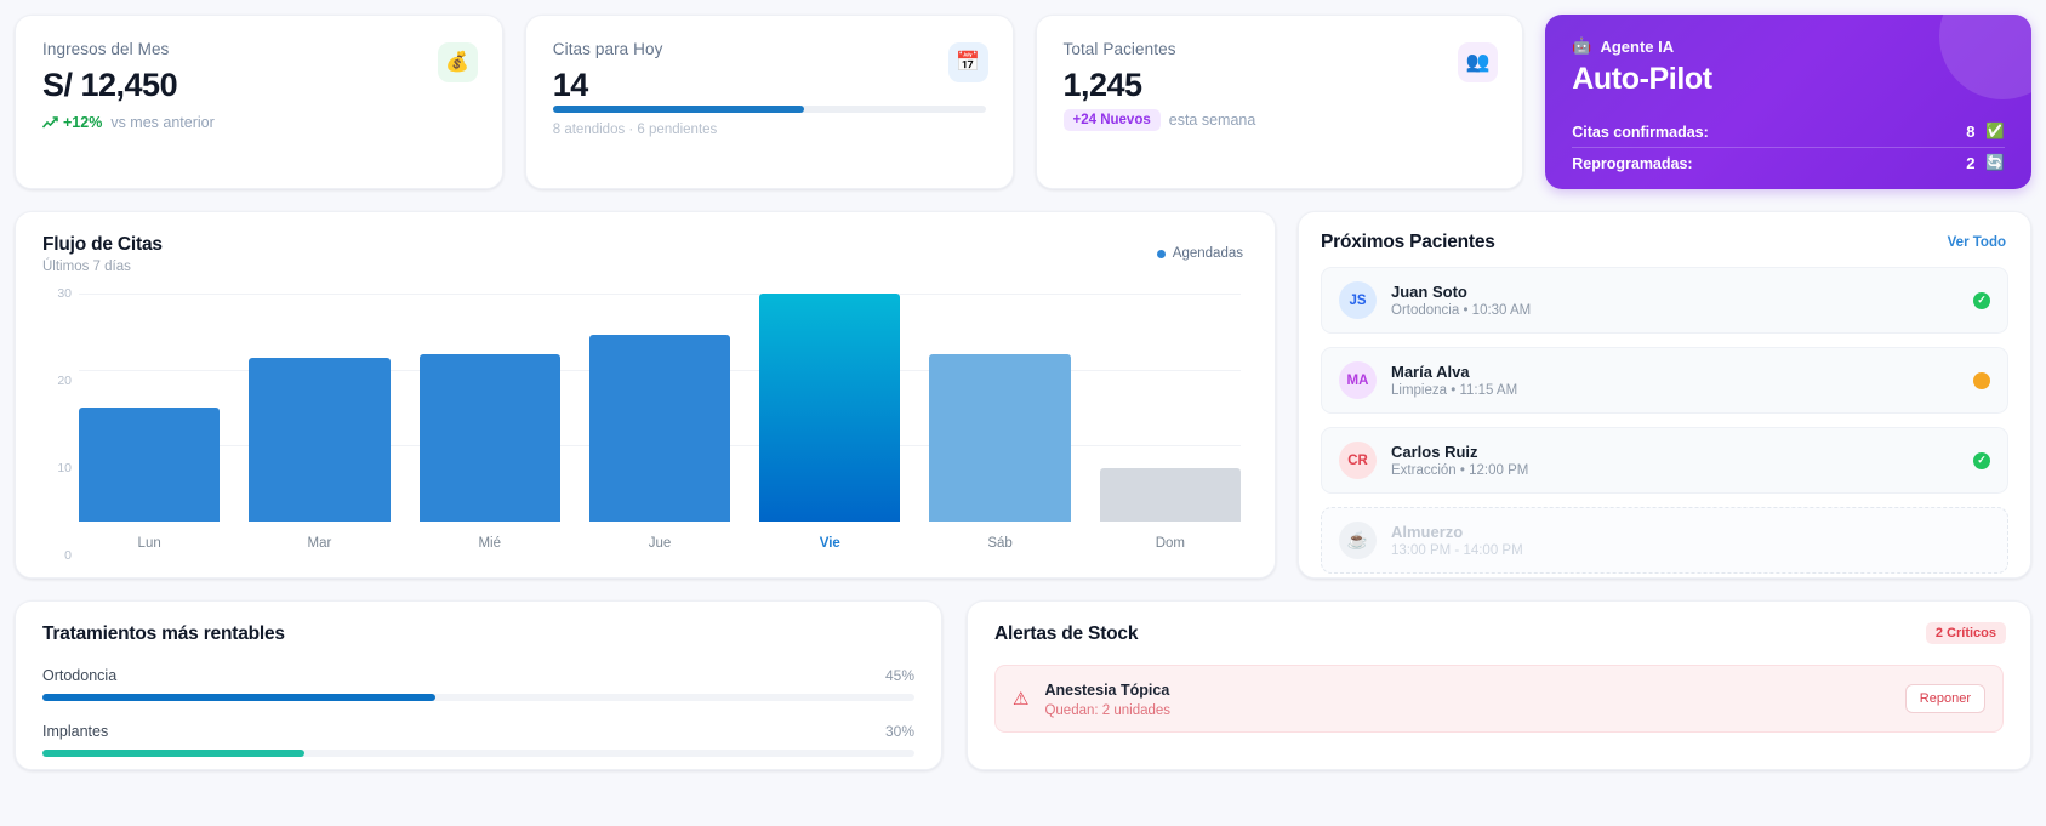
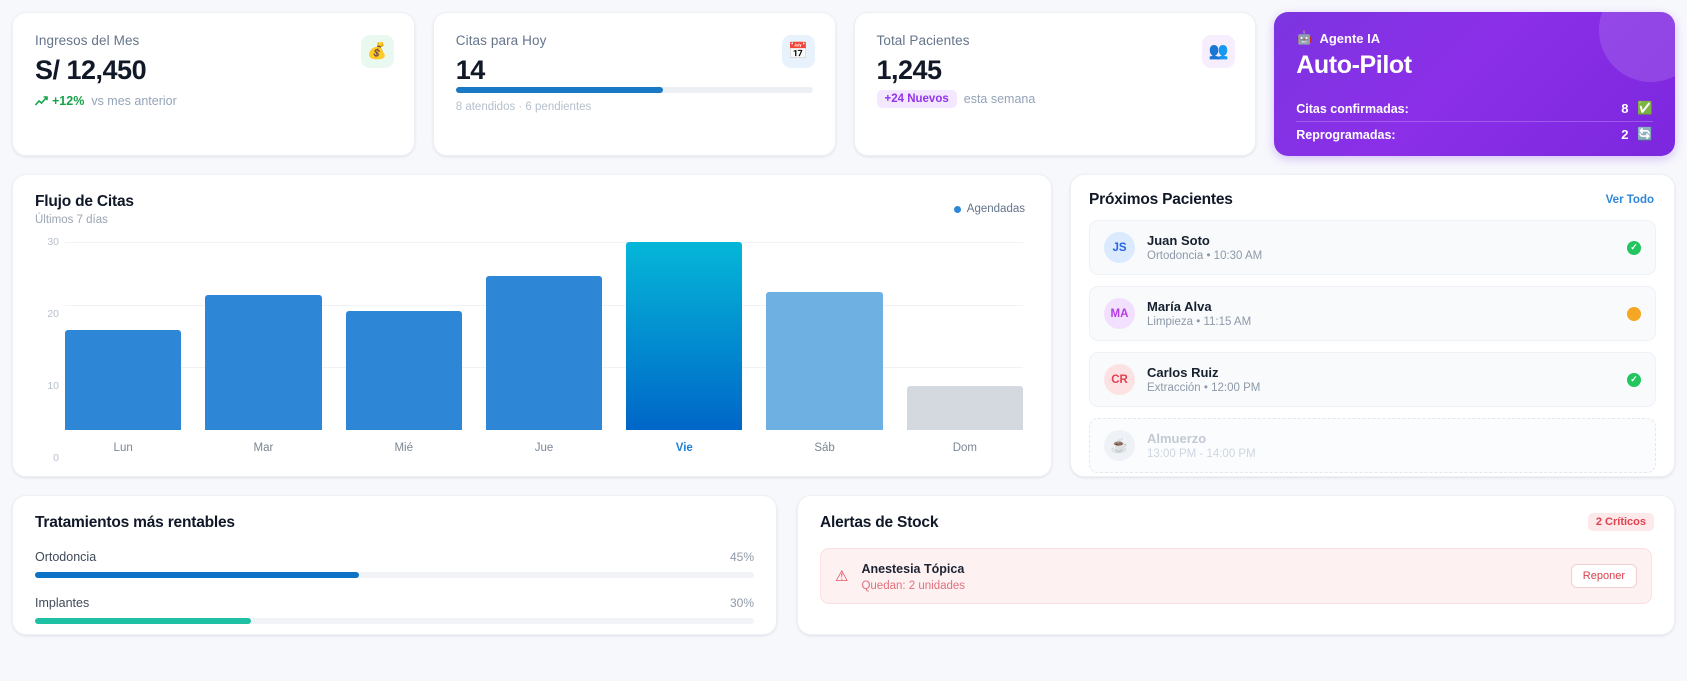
Lun: 15 -> 16
Mié: 22 -> 19
